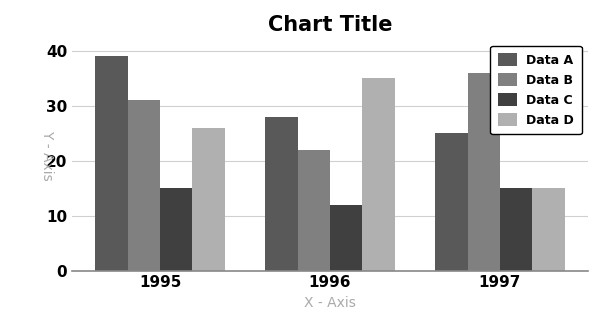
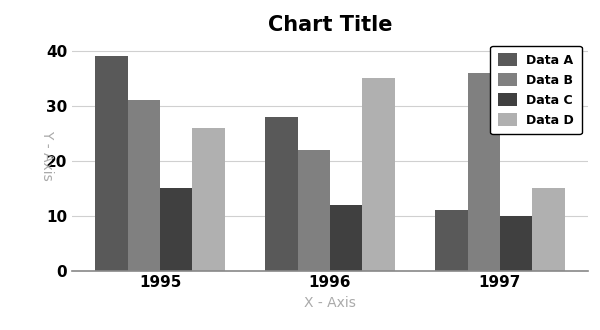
Data A/1997: 25 -> 11
Data C/1997: 15 -> 10
